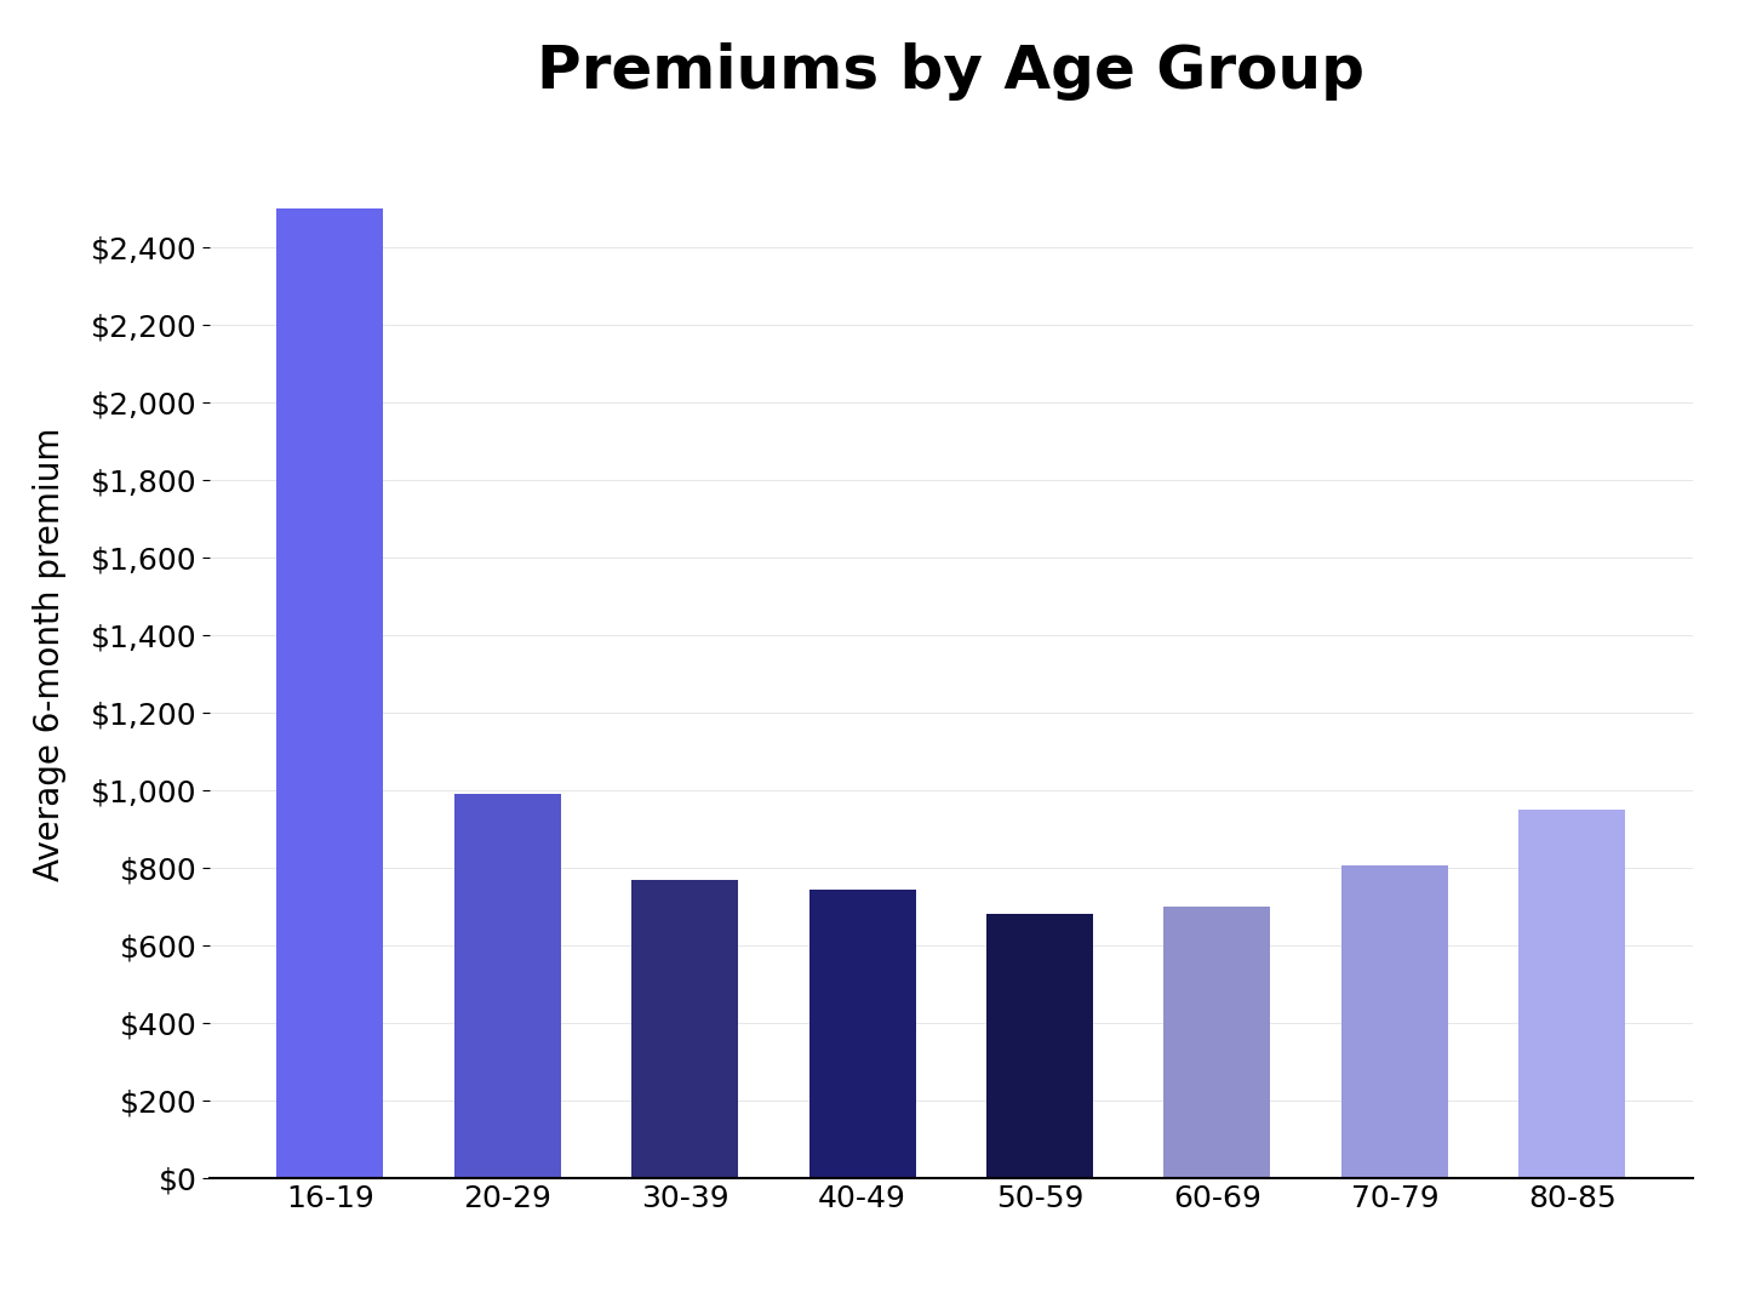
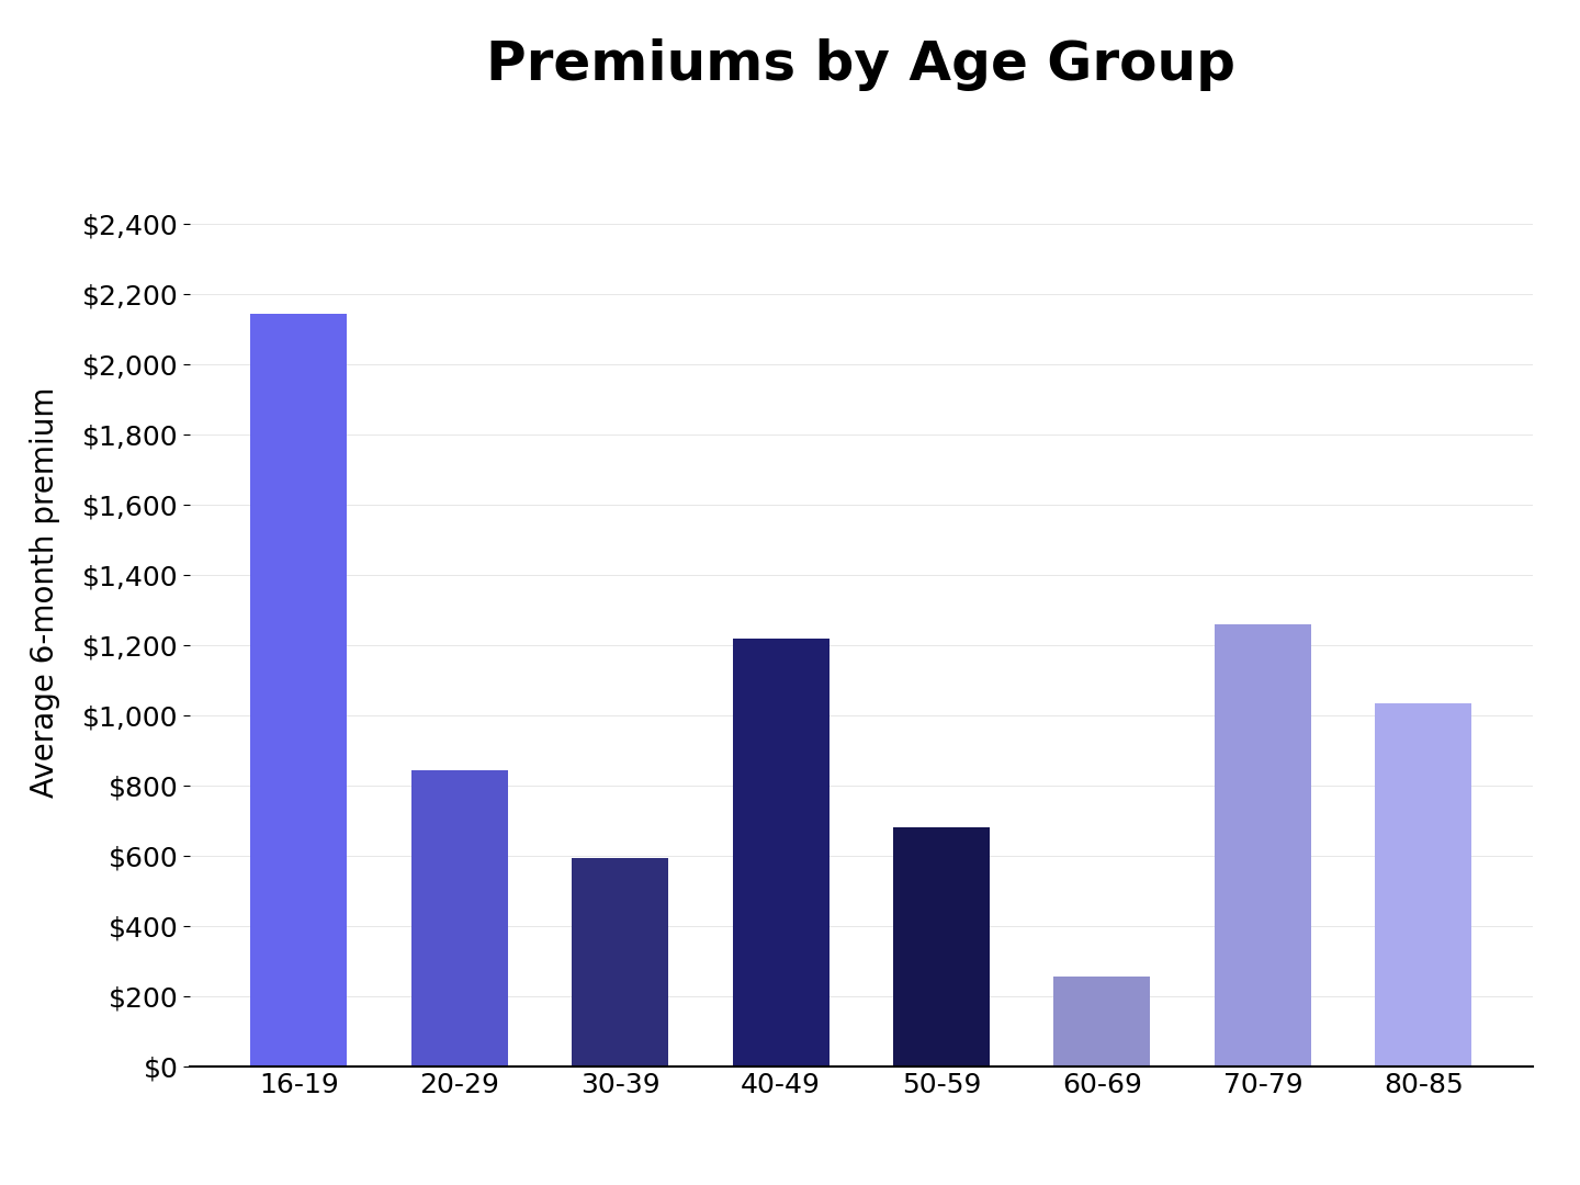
16-19: $2,500 -> $2,145
20-29: $990 -> $845
30-39: $770 -> $595
40-49: $745 -> $1,220
60-69: $700 -> $255
70-79: $805 -> $1,260
80-85: $950 -> $1,035
